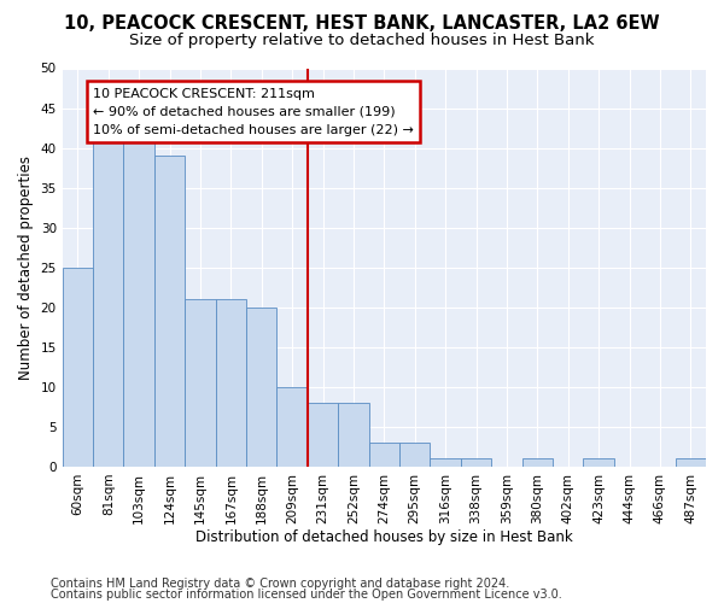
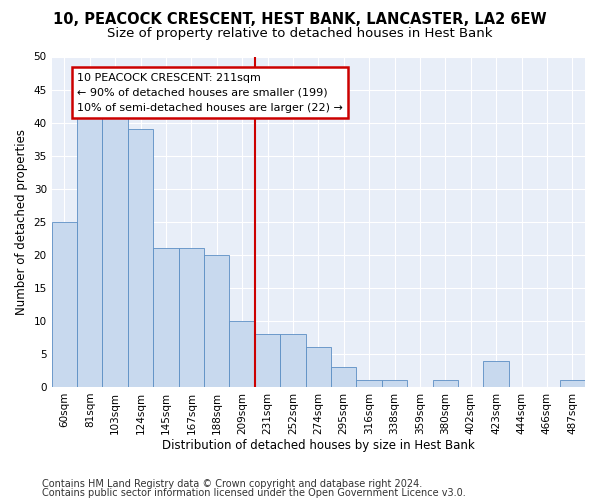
274sqm: 3 -> 6
423sqm: 1 -> 4
